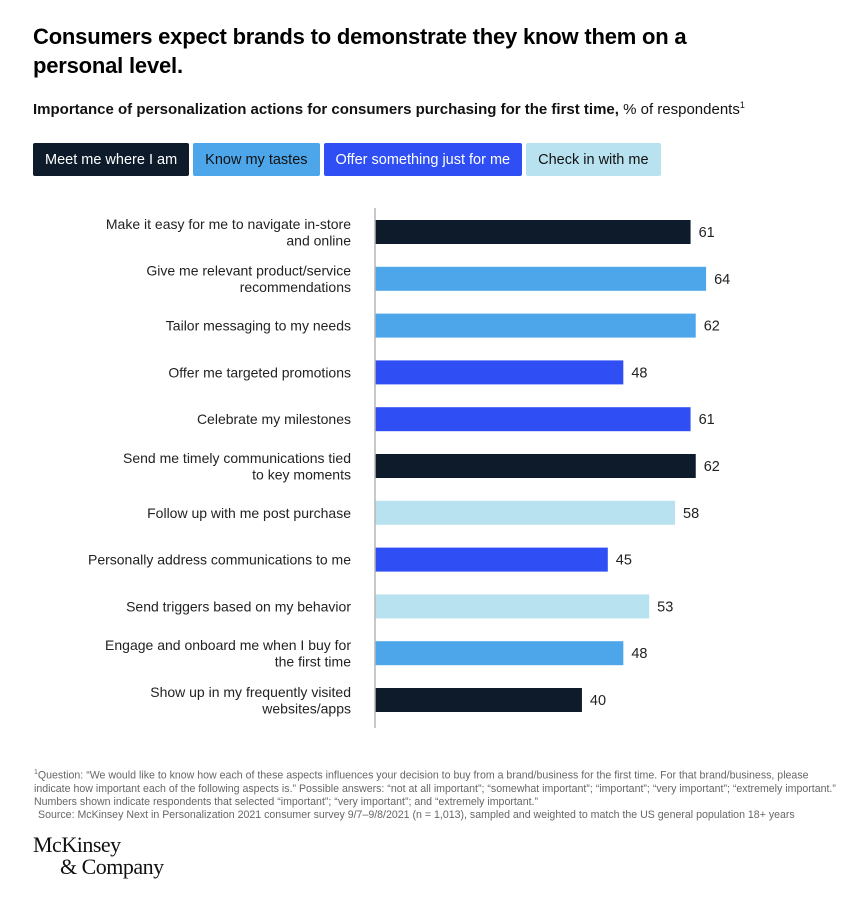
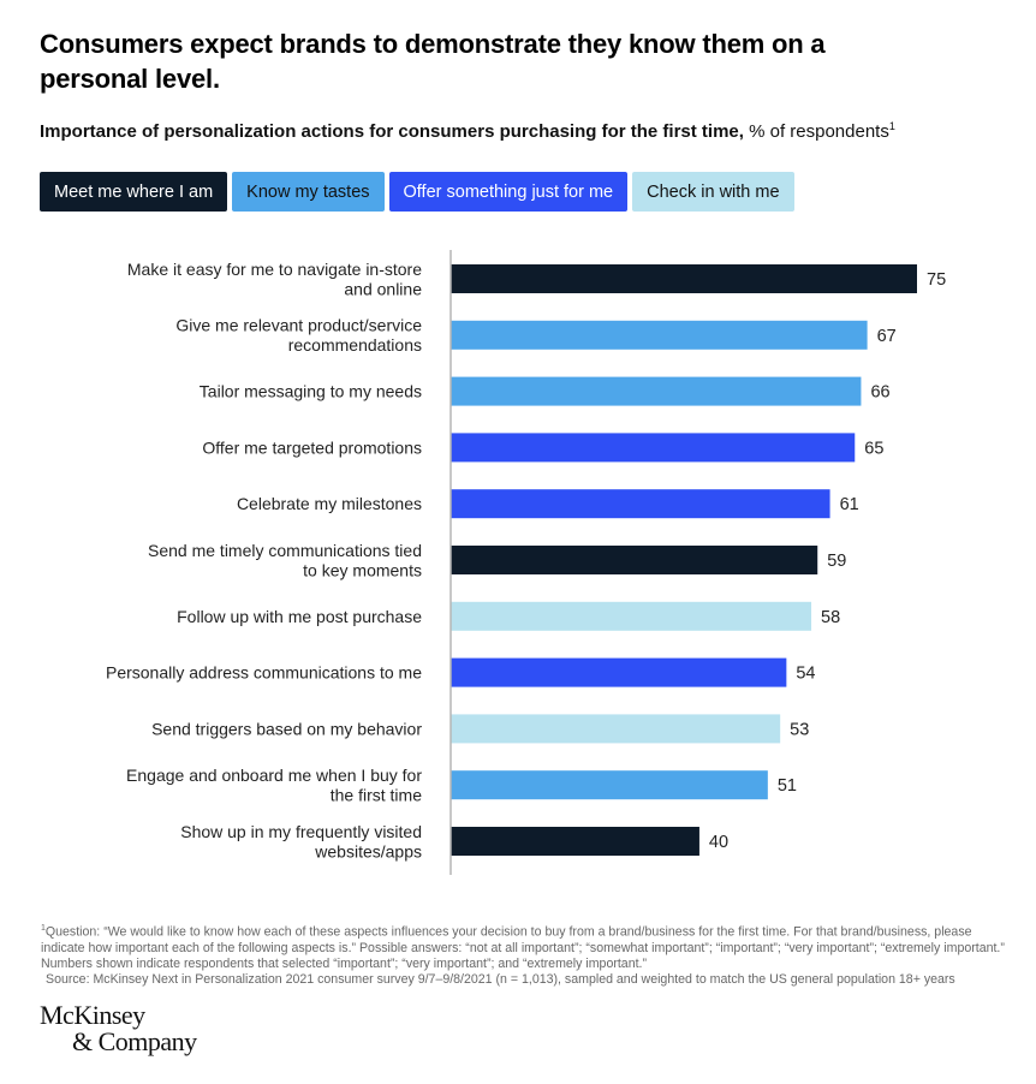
Make it easy for me to navigate in-store and online: 61 -> 75
Give me relevant product/service recommendations: 64 -> 67
Tailor messaging to my needs: 62 -> 66
Offer me targeted promotions: 48 -> 65
Send me timely communications tied to key moments: 62 -> 59
Personally address communications to me: 45 -> 54
Engage and onboard me when I buy for the first time: 48 -> 51
